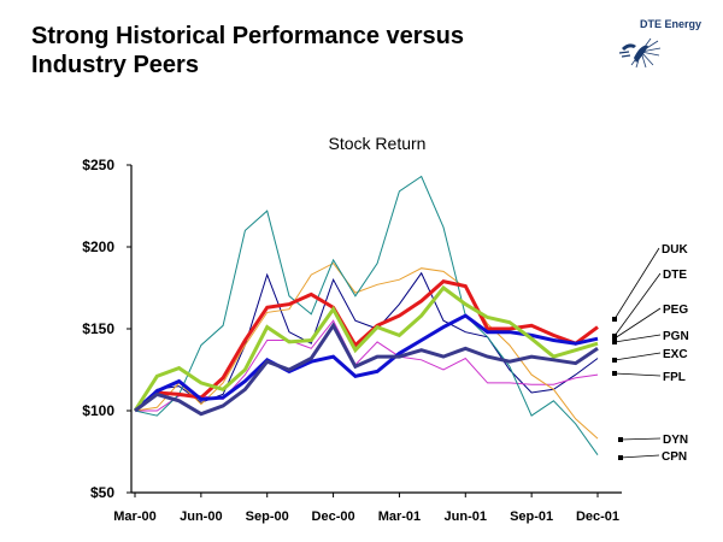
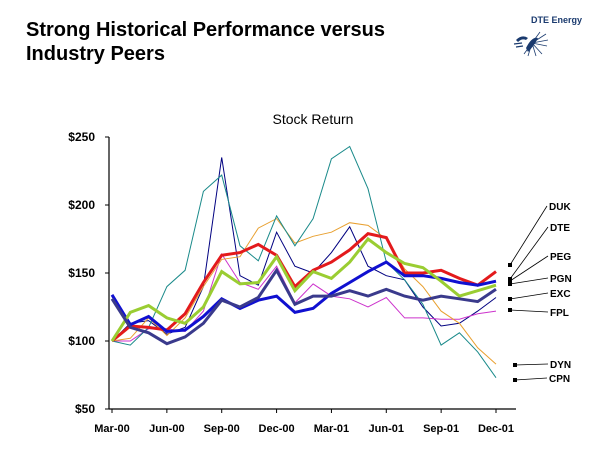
DTE/Mar-00: $100 -> $134
PGN/Mar-00: $100 -> $131
EXC/Sep-00: $183 -> $235
FPL/Sep-00: $143 -> $164
